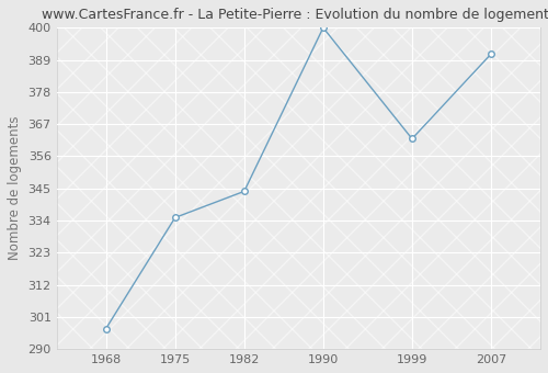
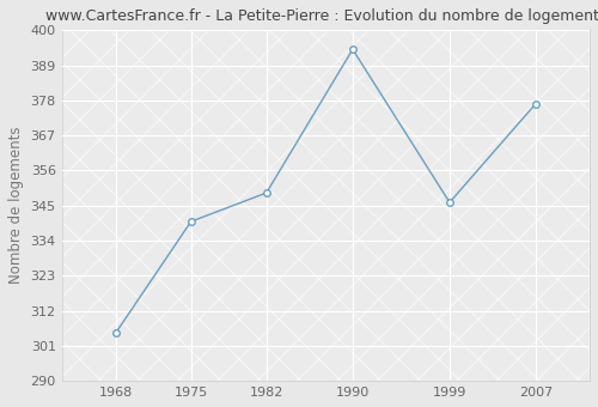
1968: 297 -> 305
1975: 335 -> 340
1982: 344 -> 349
1990: 400 -> 394
1999: 362 -> 346
2007: 391 -> 377
